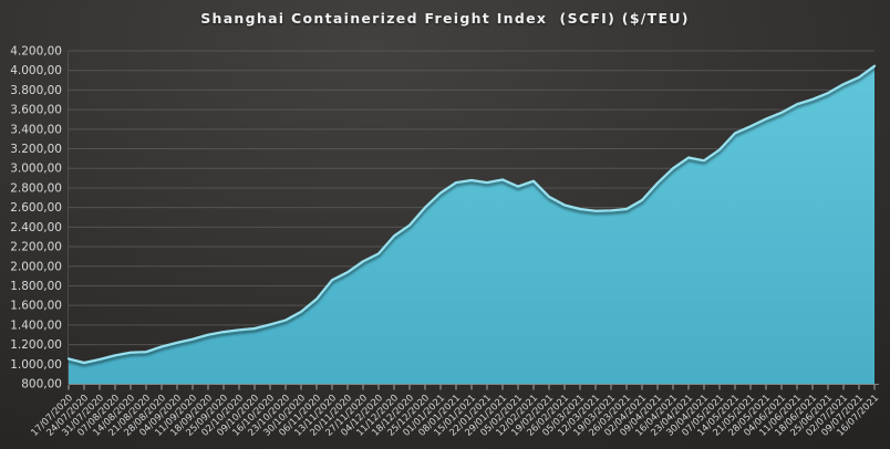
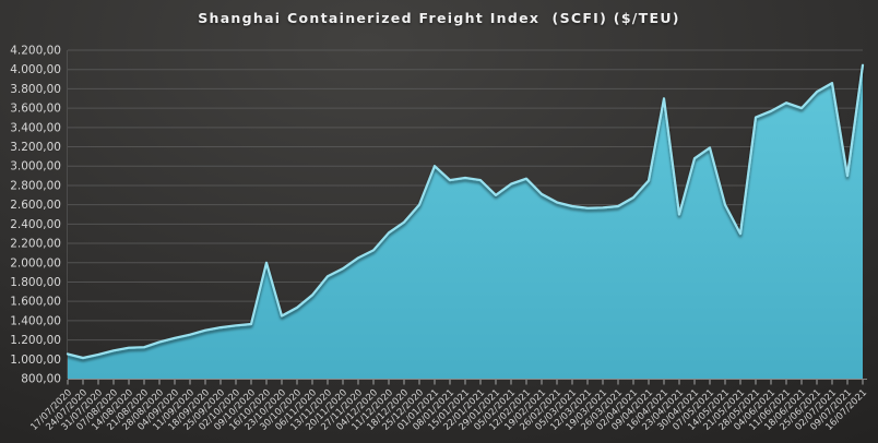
16/10/2020: 1400 -> 2000
01/01/2021: 2800 -> 3000
29/01/2021: 2900 -> 2700
16/04/2021: 3000 -> 3700
23/04/2021: 3100 -> 2500
14/05/2021: 3400 -> 2600
21/05/2021: 3400 -> 2300
18/06/2021: 3700 -> 3600
09/07/2021: 3900 -> 2900
